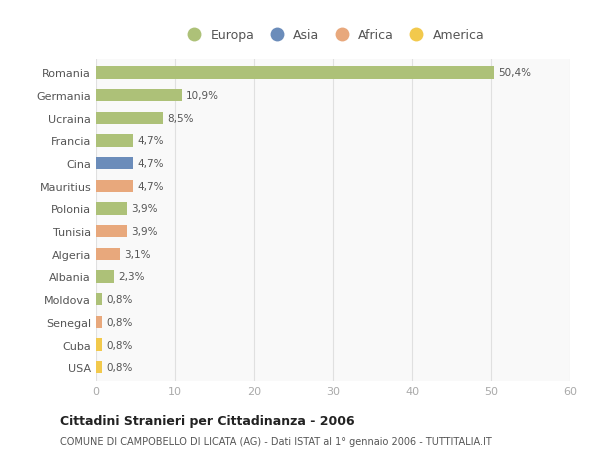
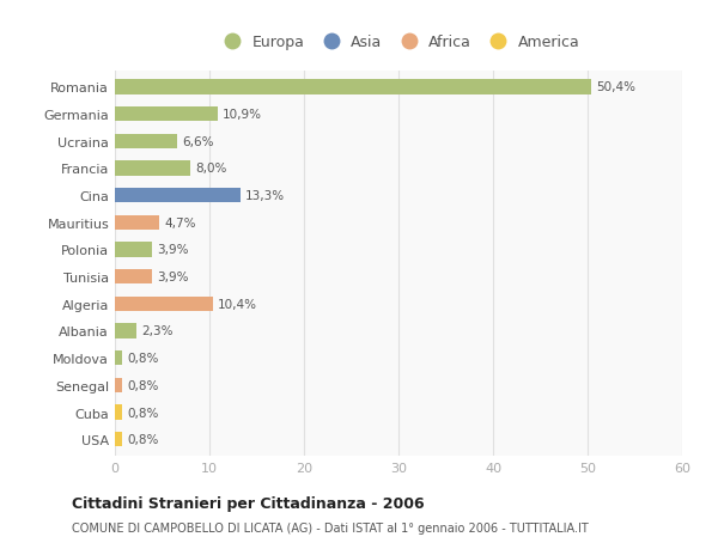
Ucraina: 8,5% -> 6,6%
Francia: 4,7% -> 8,0%
Cina: 4,7% -> 13,3%
Algeria: 3,1% -> 10,4%
